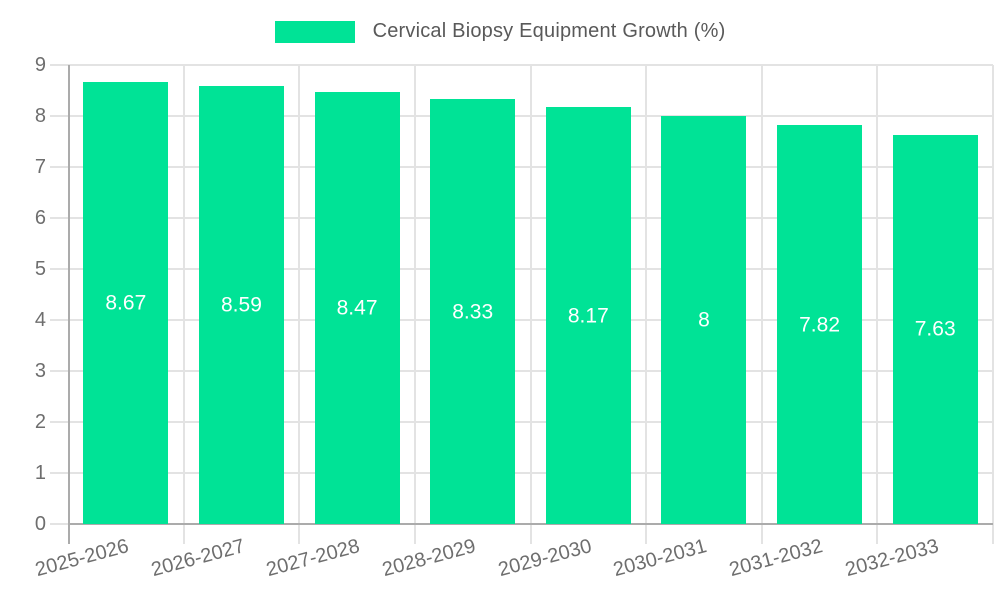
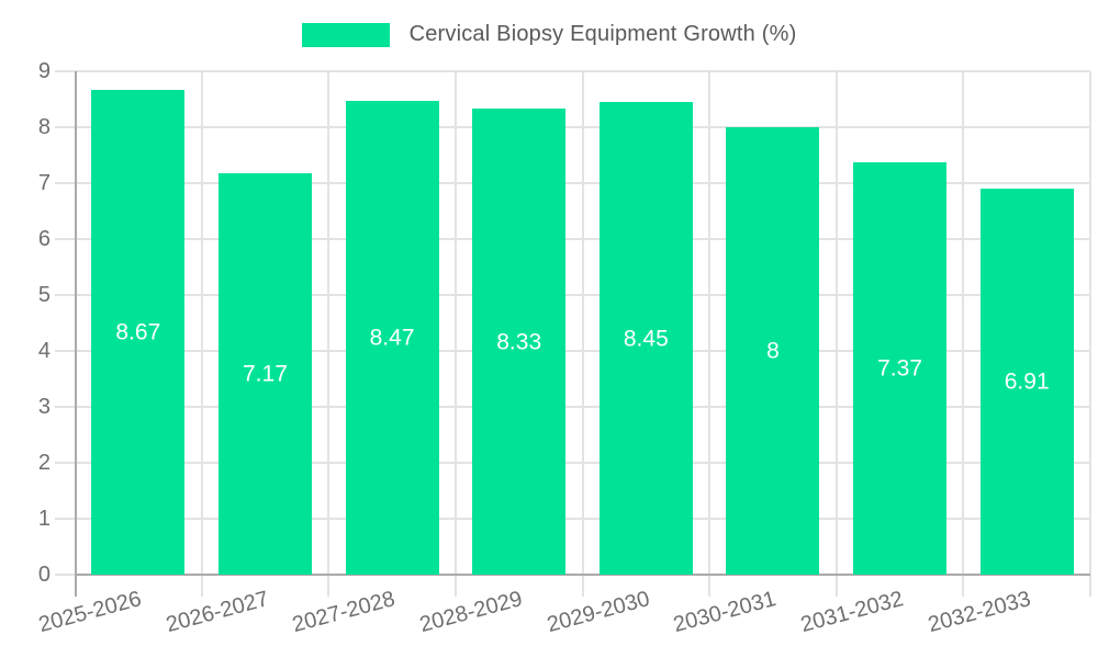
2026-2027: 8.59 -> 7.17
2029-2030: 8.17 -> 8.45
2031-2032: 7.82 -> 7.37
2032-2033: 7.63 -> 6.91
